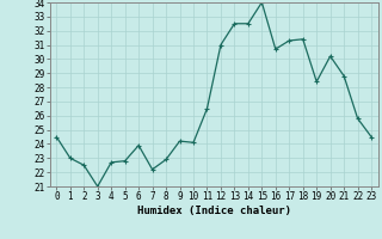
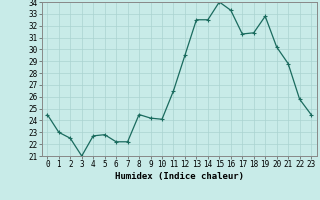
6: 23.9 -> 22.2
8: 22.9 -> 24.5
12: 31.0 -> 29.5
16: 30.7 -> 33.3
19: 28.4 -> 32.8
